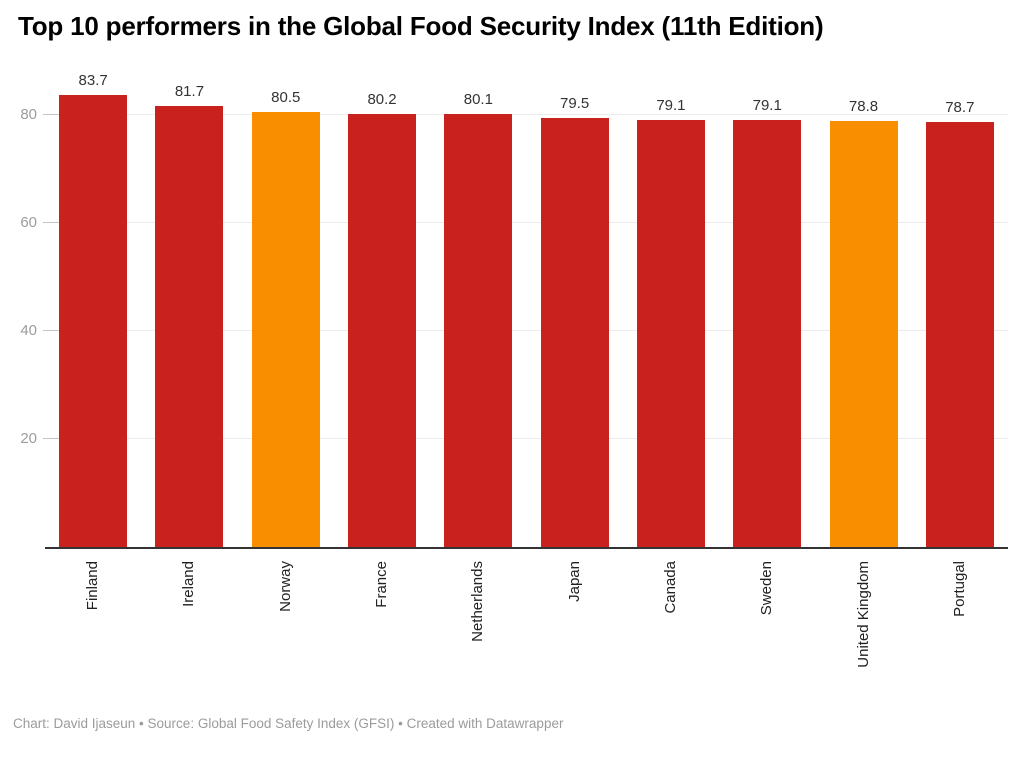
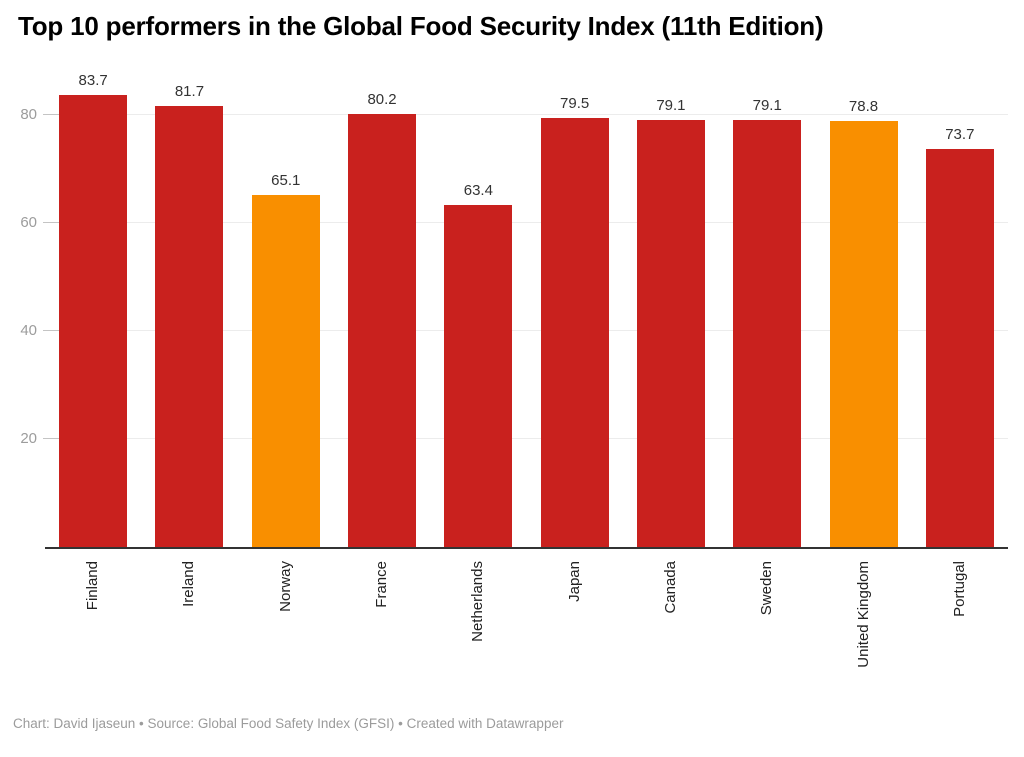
Norway: 80.5 -> 65.1
Netherlands: 80.1 -> 63.4
Portugal: 78.7 -> 73.7
